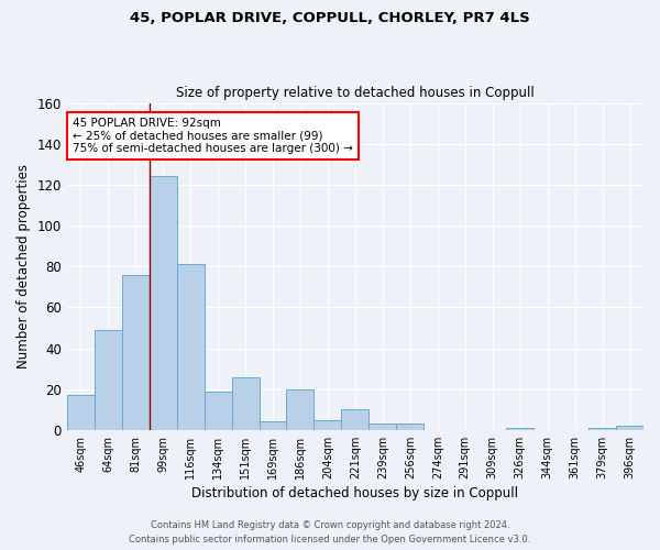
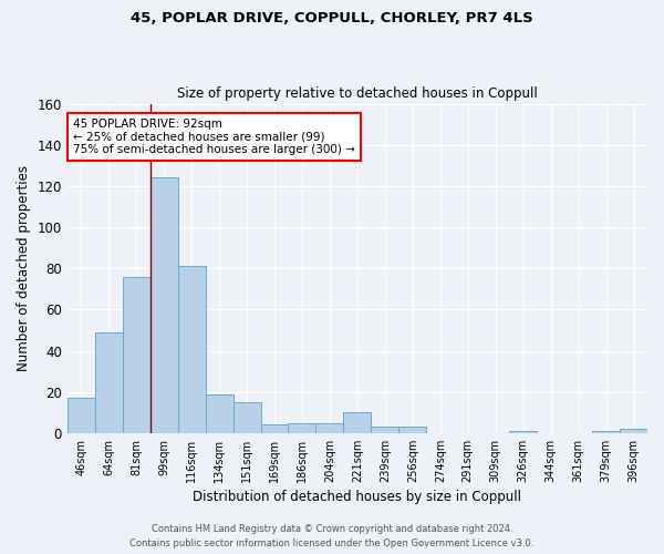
151sqm: 26 -> 15
186sqm: 20 -> 5
